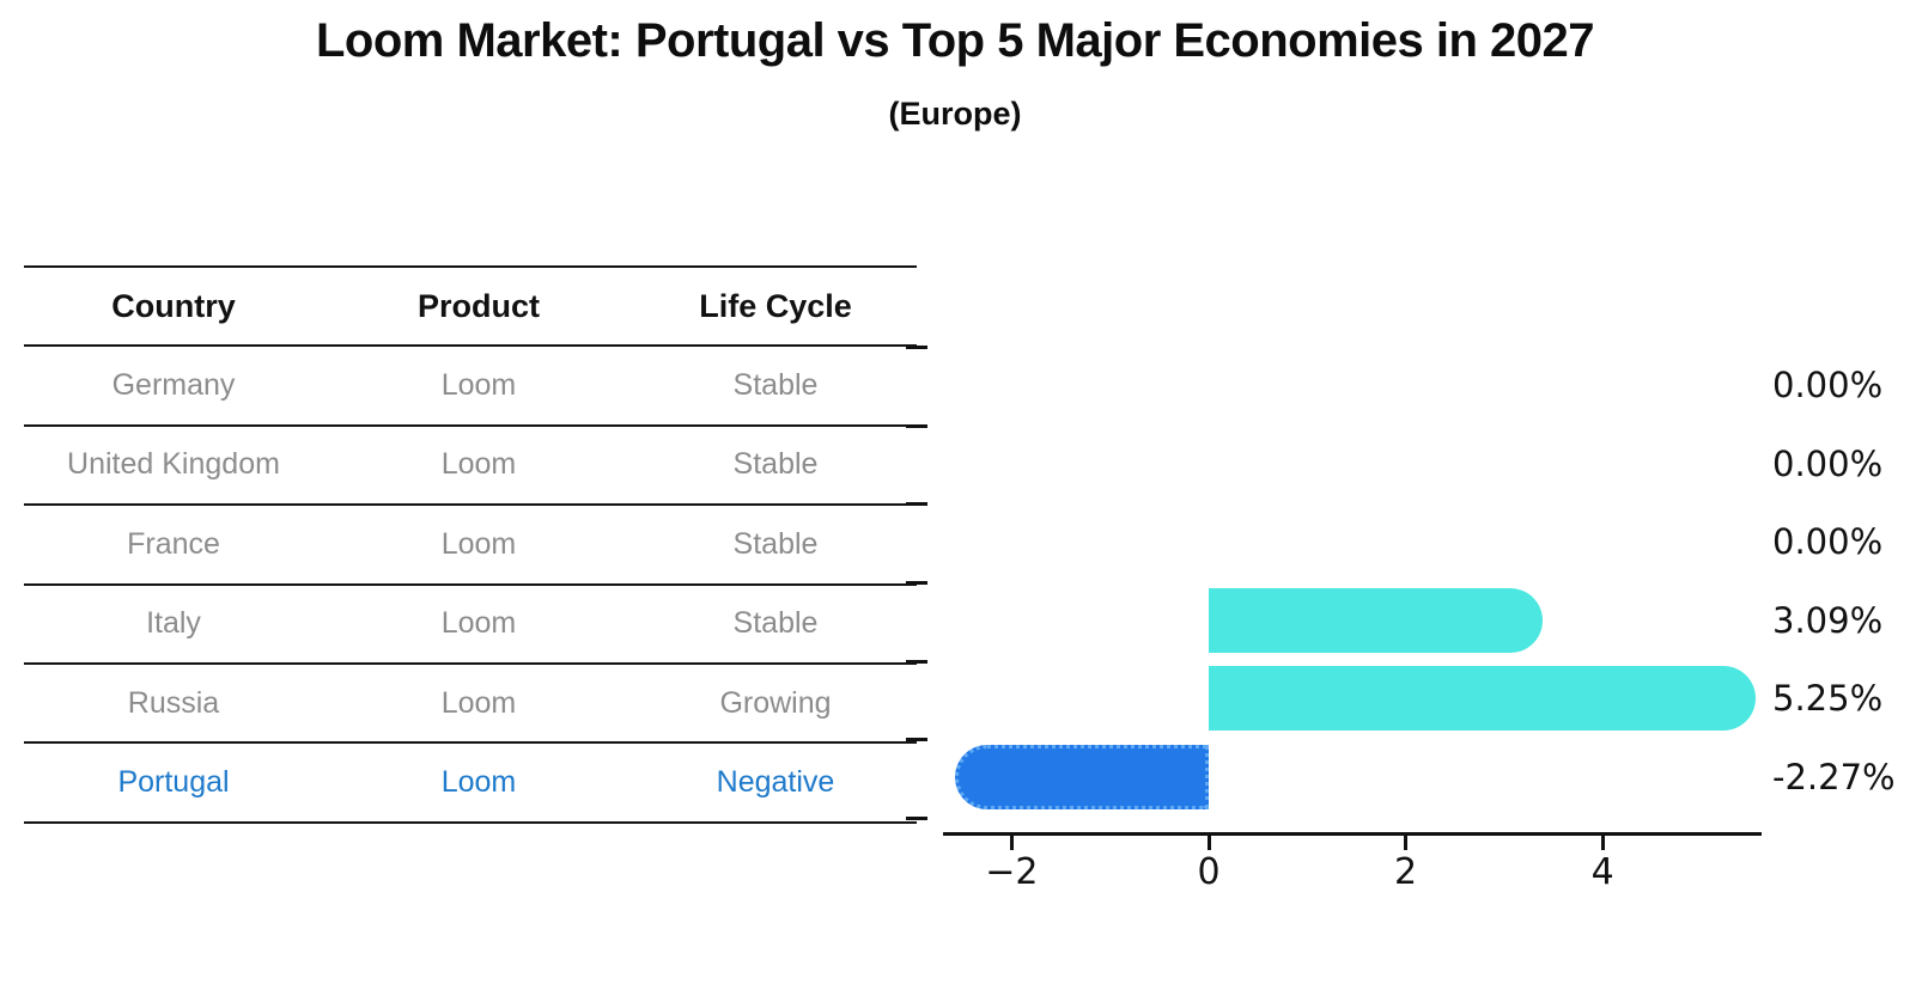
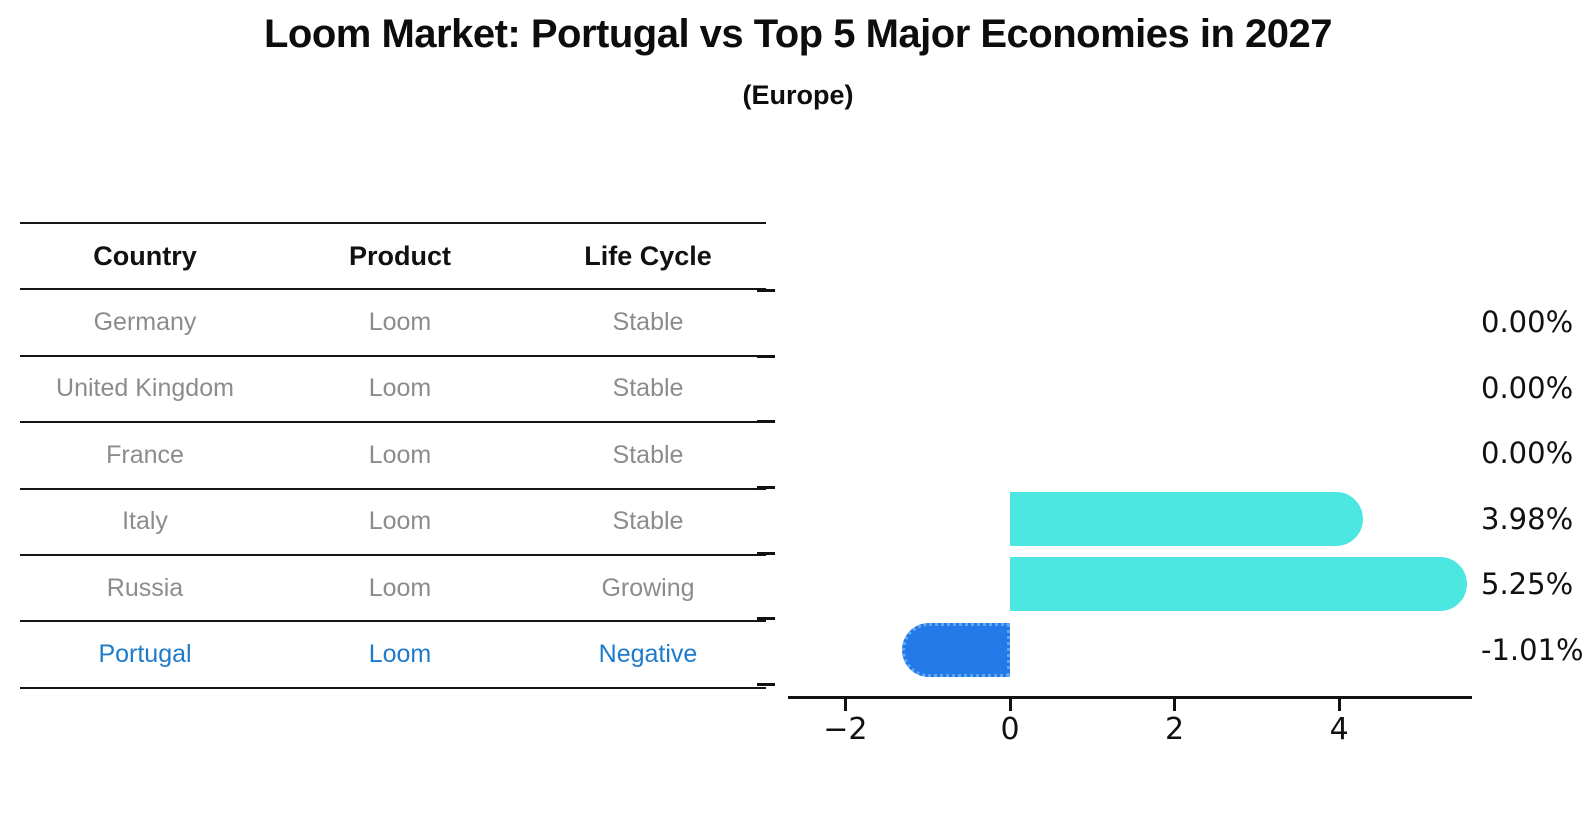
Italy: 3.09% -> 3.98%
Portugal: -2.27% -> -1.01%
